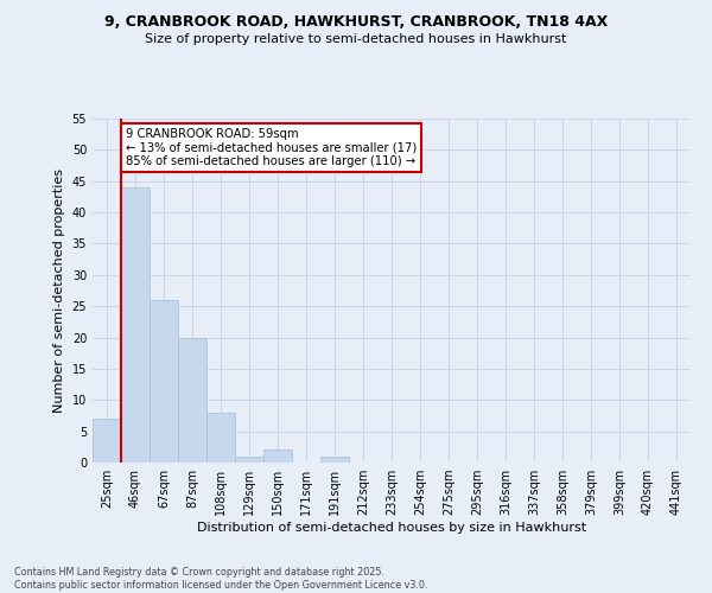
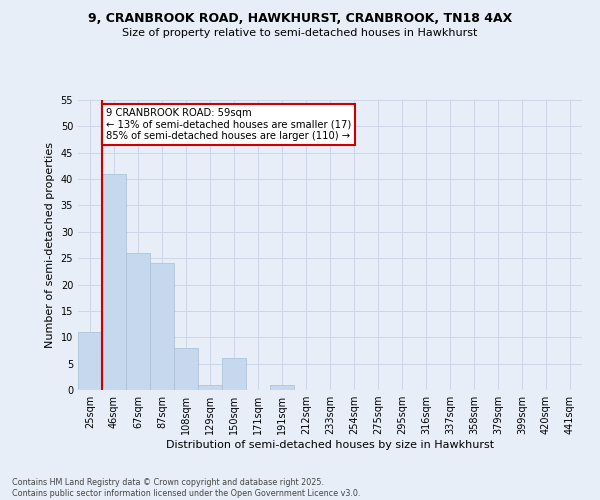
25sqm: 7 -> 11
46sqm: 44 -> 41
87sqm: 20 -> 24
150sqm: 2 -> 6
